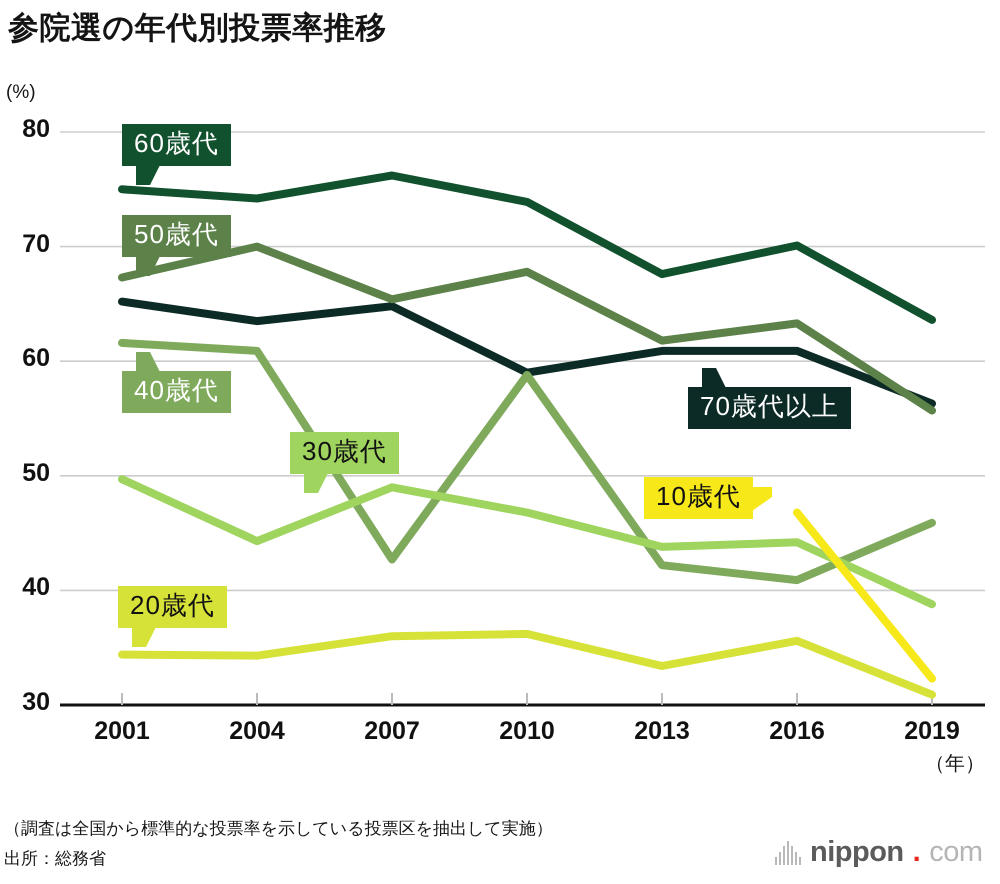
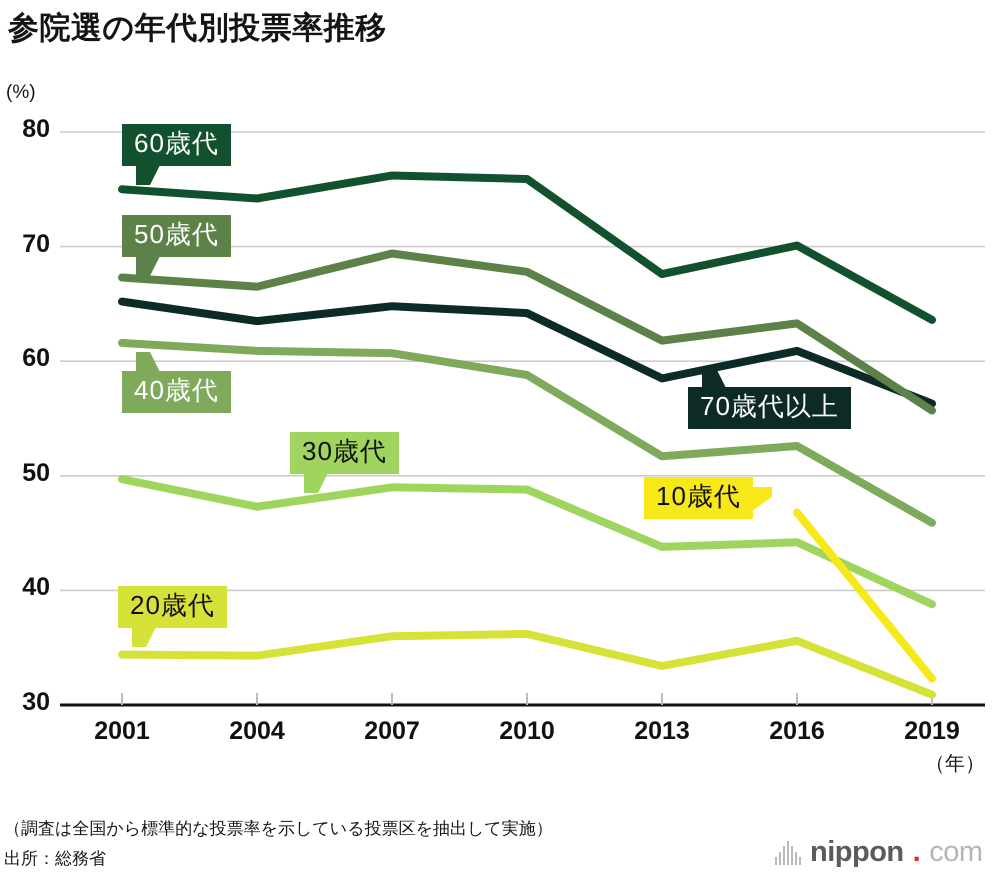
50歳代/2004: 70.0 -> 66.5
30歳代/2004: 44.3 -> 47.3
50歳代/2007: 65.4 -> 69.4
40歳代/2007: 42.7 -> 60.7
60歳代/2010: 73.9 -> 75.9
70歳代以上/2010: 59.0 -> 64.2
30歳代/2010: 46.8 -> 48.8
70歳代以上/2013: 60.9 -> 58.5
40歳代/2013: 42.2 -> 51.7
40歳代/2016: 40.9 -> 52.6
